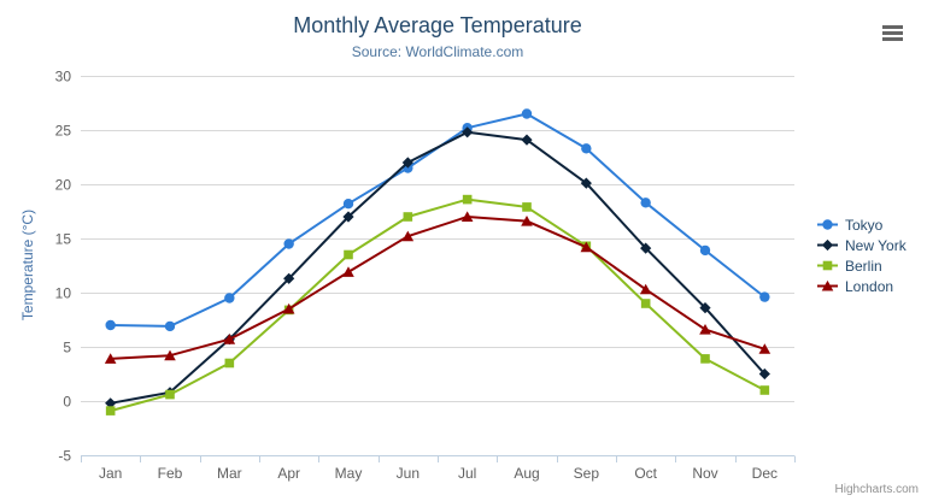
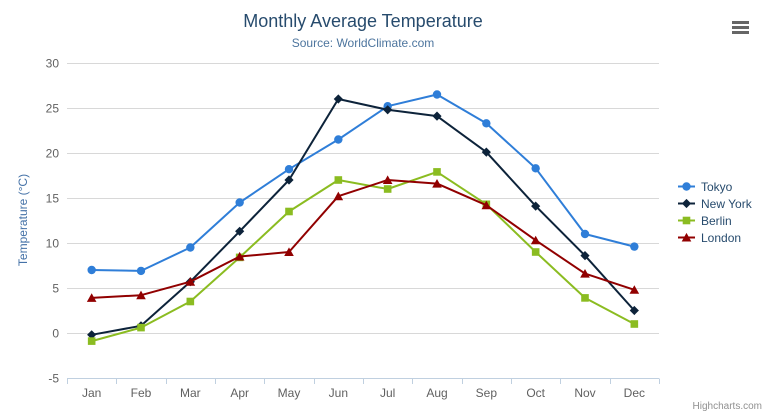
London/May: 12 -> 9
New York/Jun: 22 -> 26
Berlin/Jul: 19 -> 16
Tokyo/Nov: 14 -> 11
